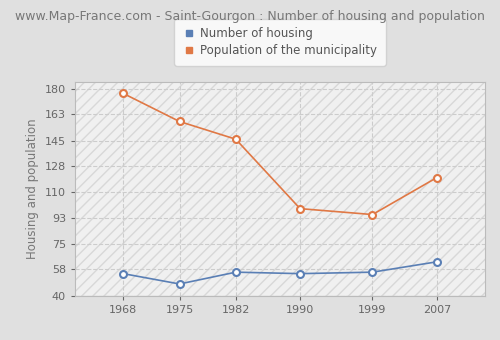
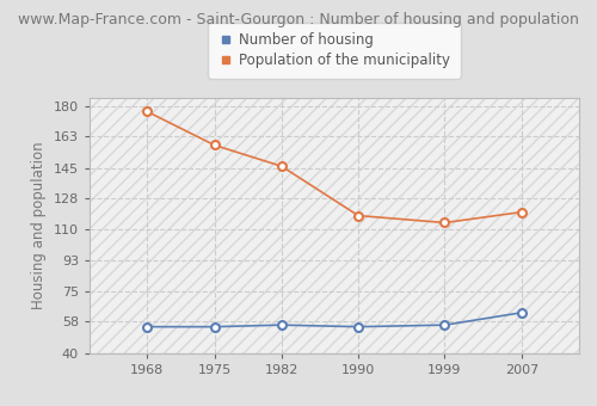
Number of housing/1975: 48 -> 55
Population of the municipality/1990: 99 -> 118
Population of the municipality/1999: 95 -> 114
